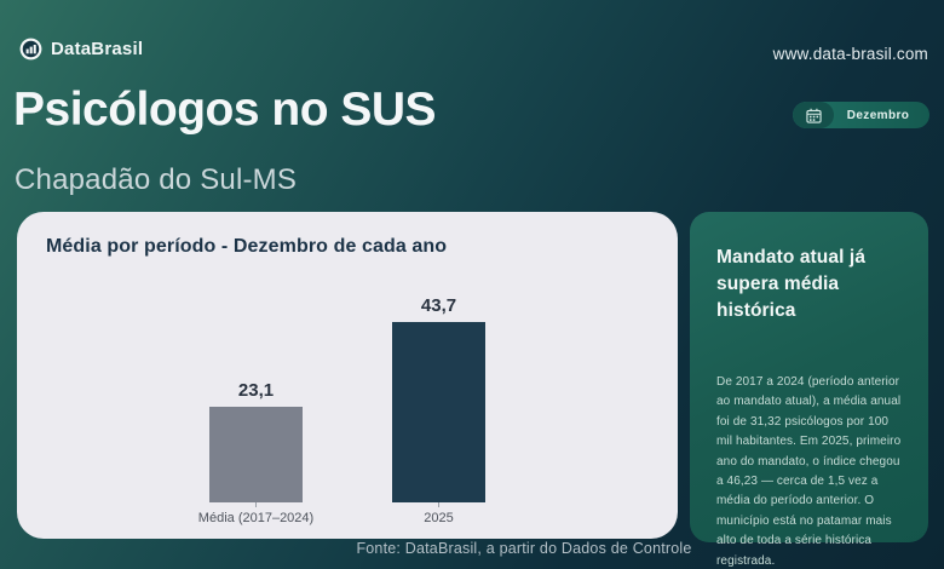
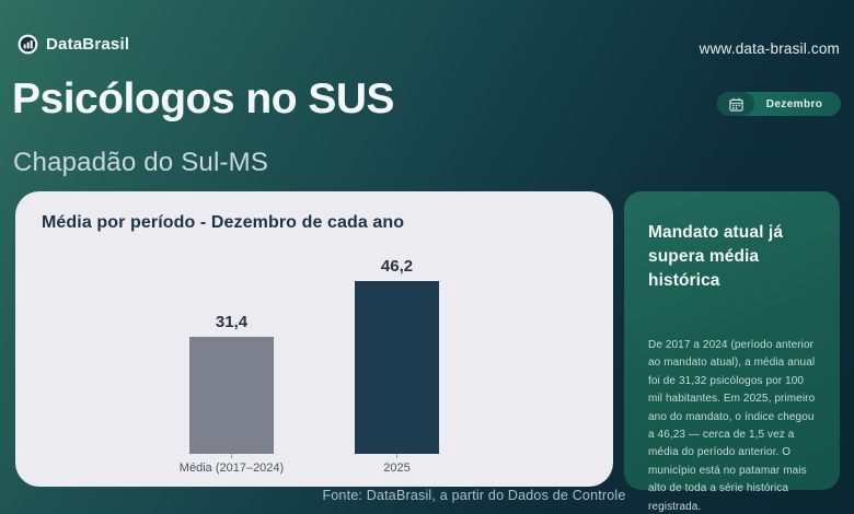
Média (2017–2024): 23,1 -> 31,4
2025: 43,7 -> 46,2
